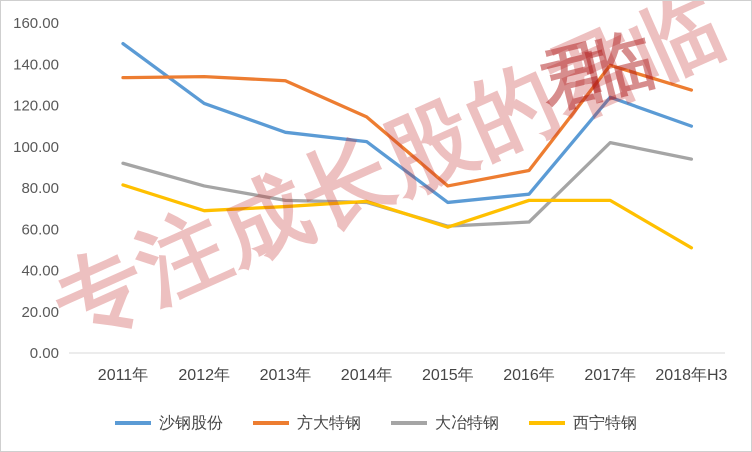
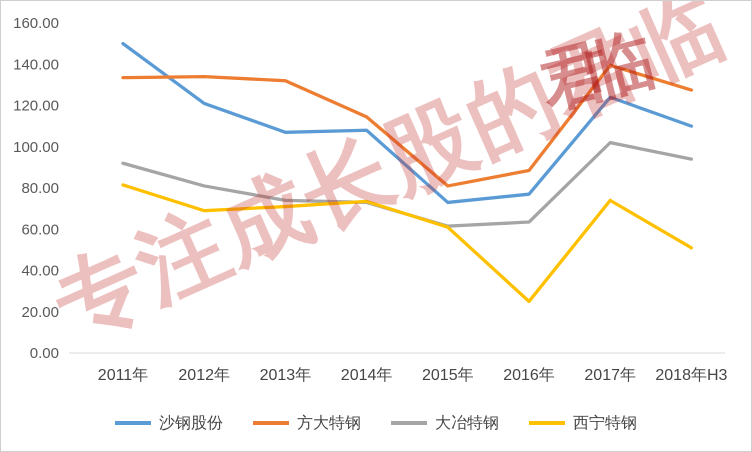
沙钢股份/2014年: 102 -> 108
西宁特钢/2016年: 74 -> 25
